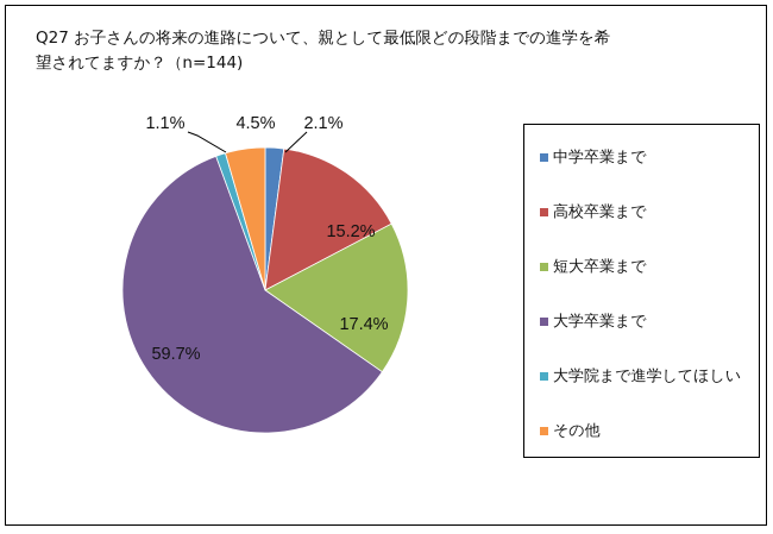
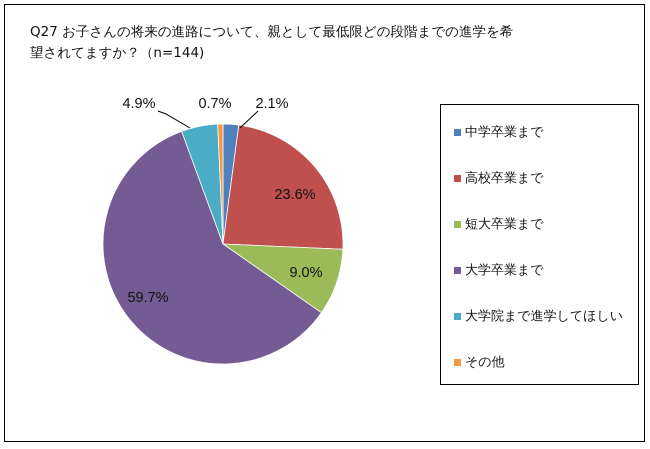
高校卒業まで: 15.2% -> 23.6%
短大卒業まで: 17.4% -> 9.0%
大学院まで進学してほしい: 1.1% -> 4.9%
その他: 4.5% -> 0.7%
